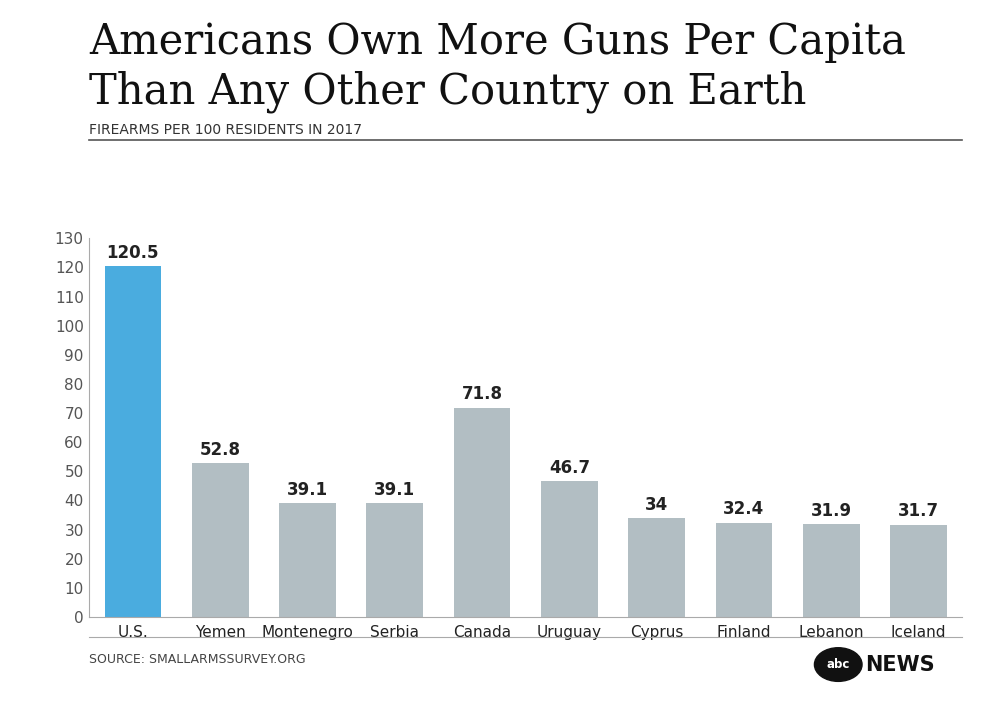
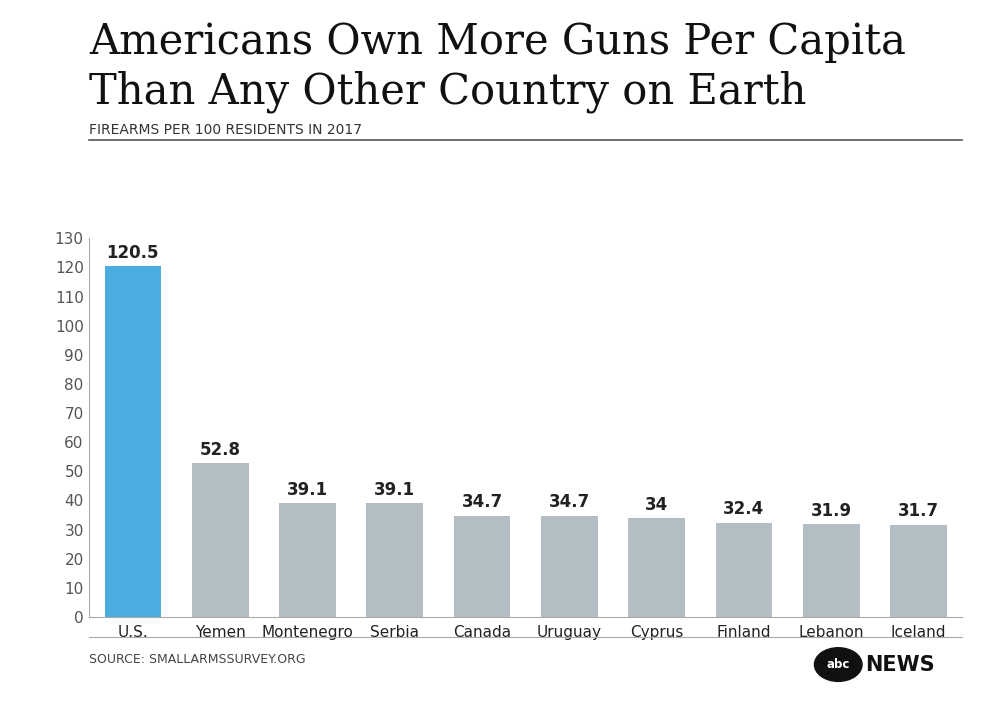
Canada: 71.8 -> 34.7
Uruguay: 46.7 -> 34.7
